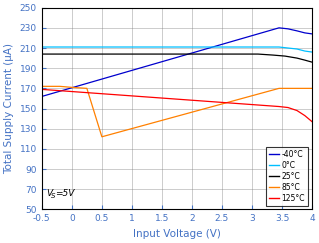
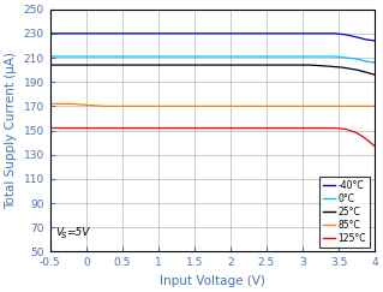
-40°C/-0.5: 162 -> 230
125°C/-0.5: 169 -> 152
85°C/0.5: 122 -> 170
